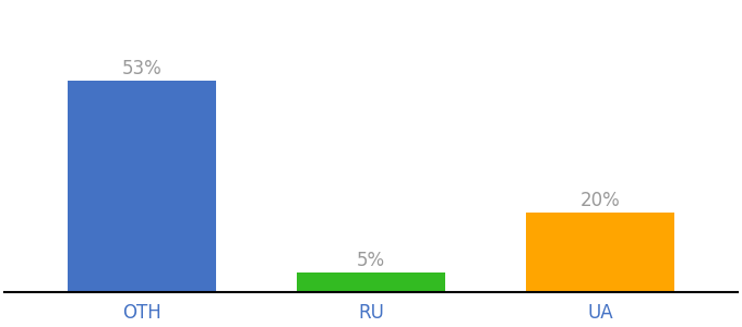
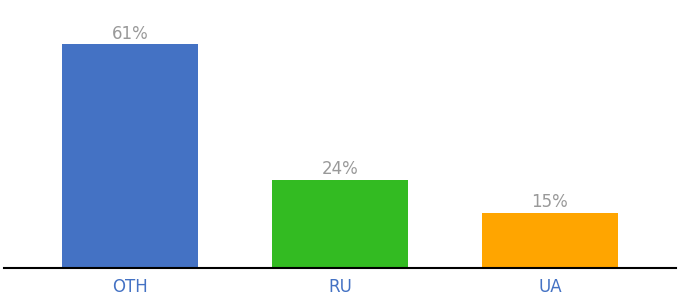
OTH: 53% -> 61%
RU: 5% -> 24%
UA: 20% -> 15%
